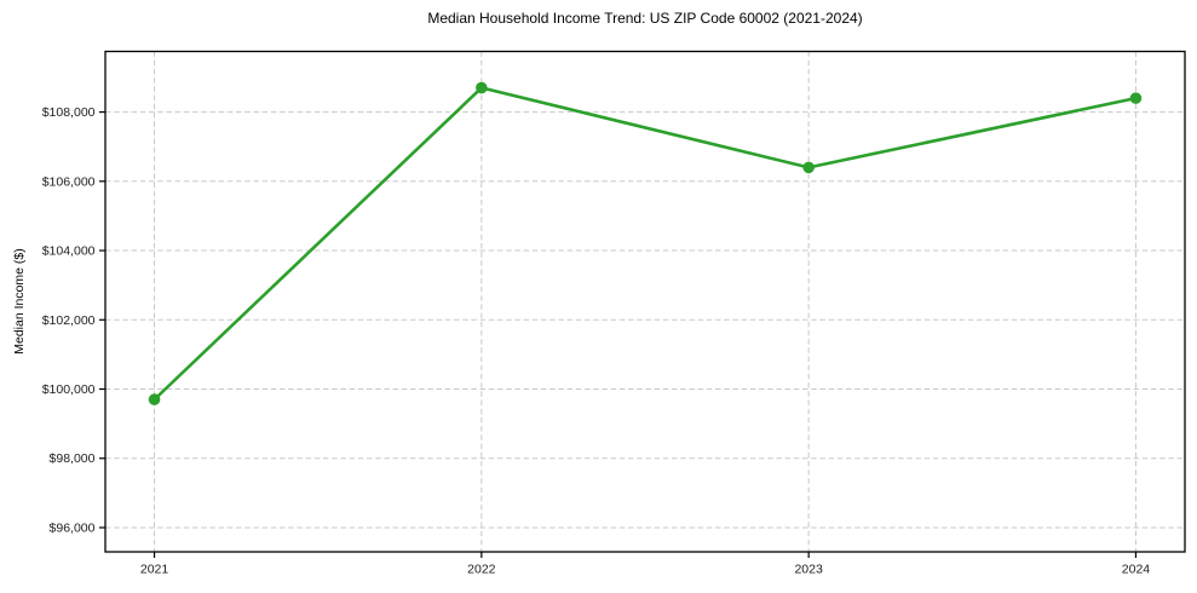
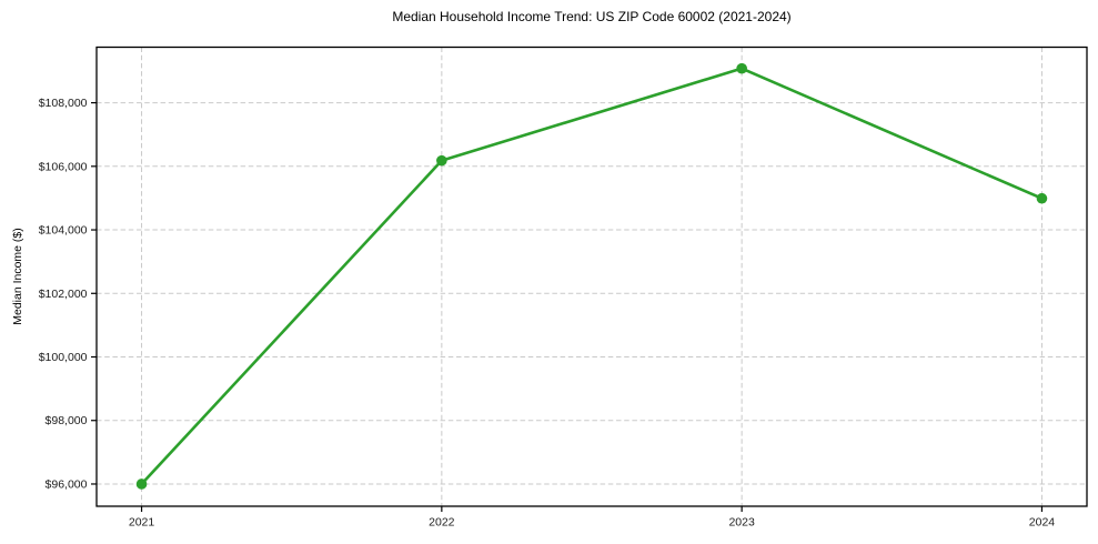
2021: $99700 -> $96000
2022: $108700 -> $106200
2023: $106400 -> $109100
2024: $108400 -> $105000
